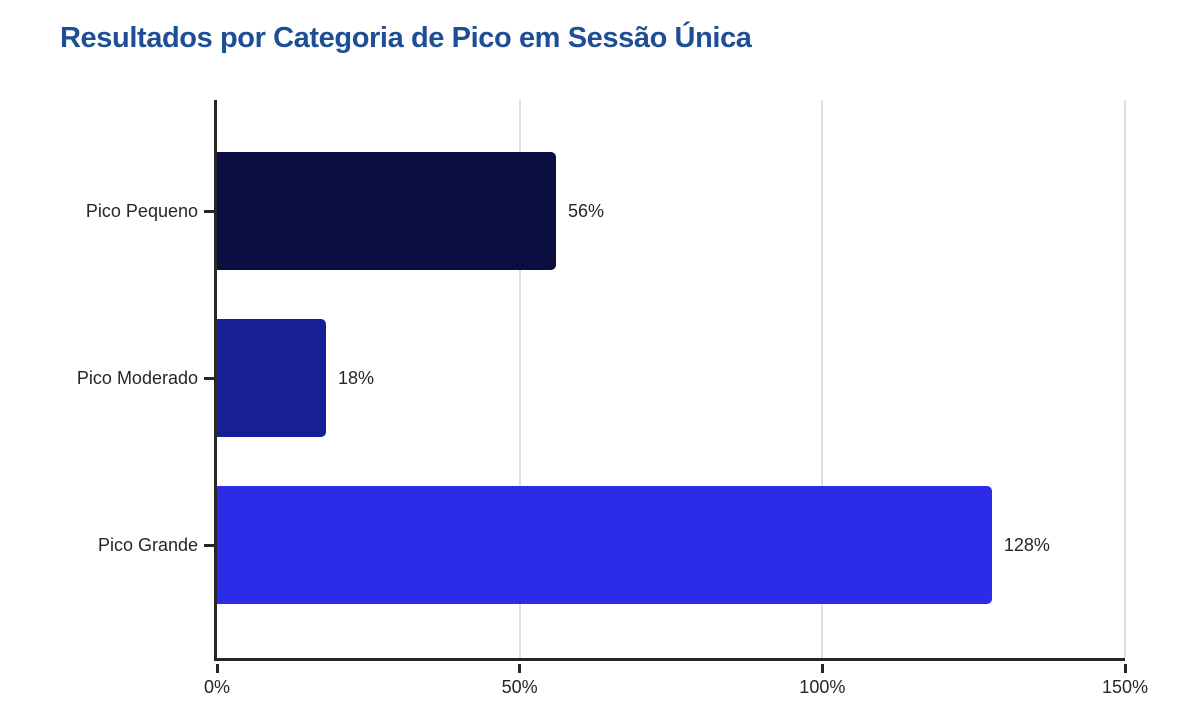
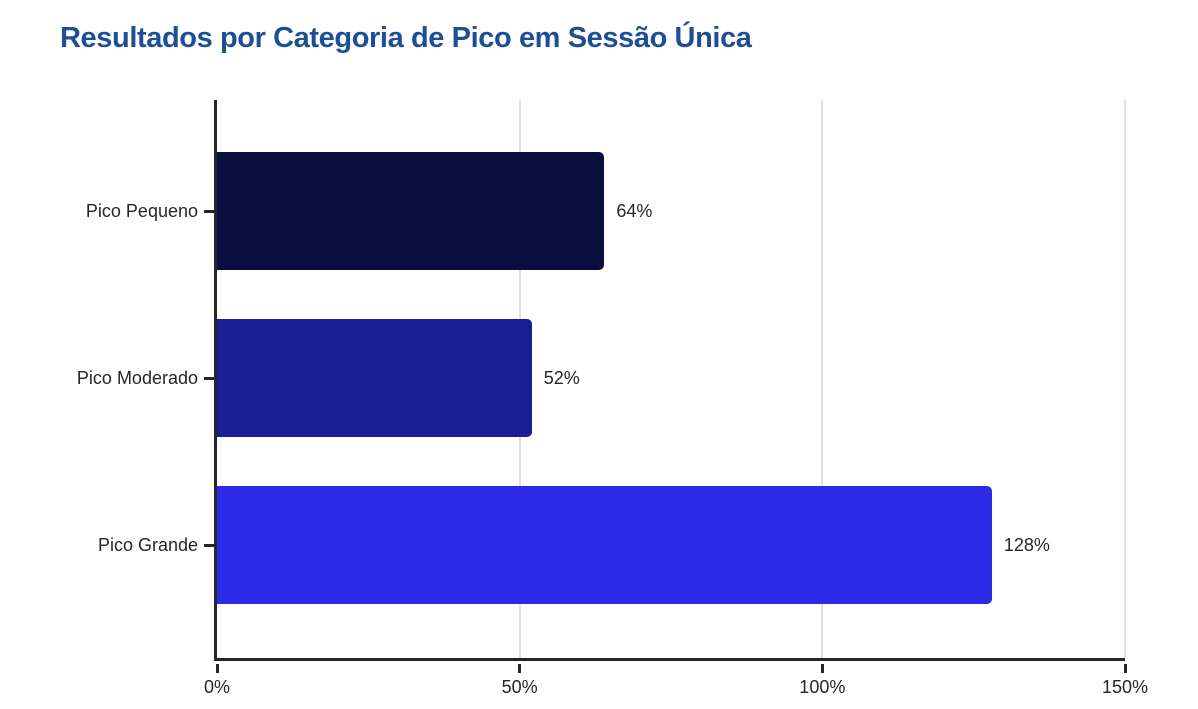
Pico Pequeno: 56% -> 64%
Pico Moderado: 18% -> 52%
